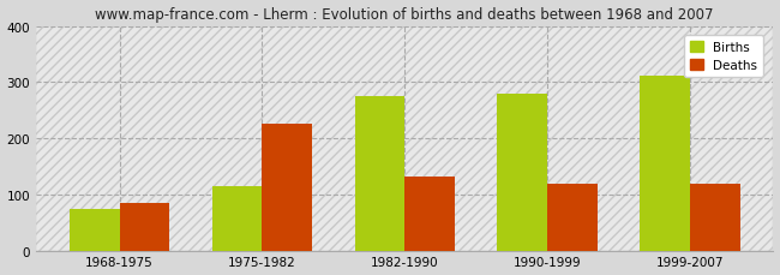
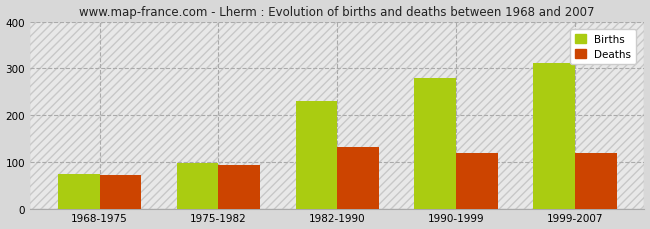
Deaths/1968-1975: 85 -> 72
Births/1975-1982: 115 -> 98
Deaths/1975-1982: 225 -> 93
Births/1982-1990: 275 -> 230
